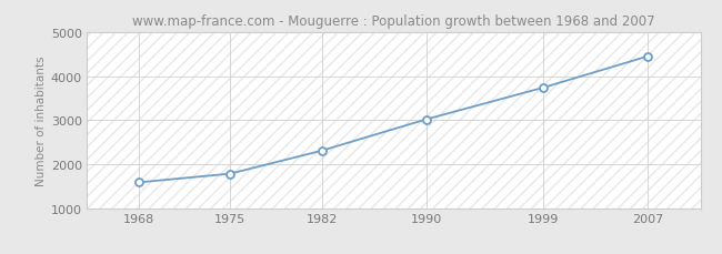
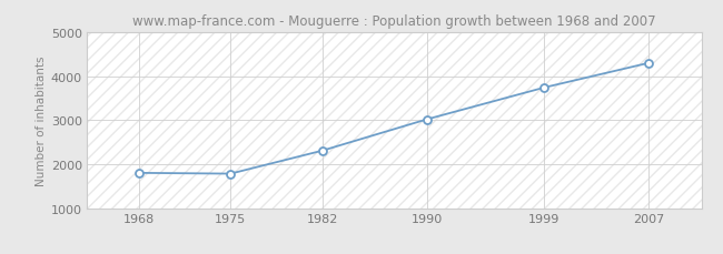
1968: 1580 -> 1800
2007: 4450 -> 4300
